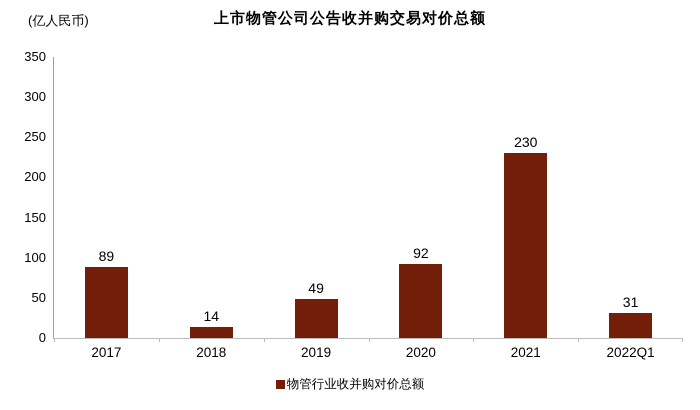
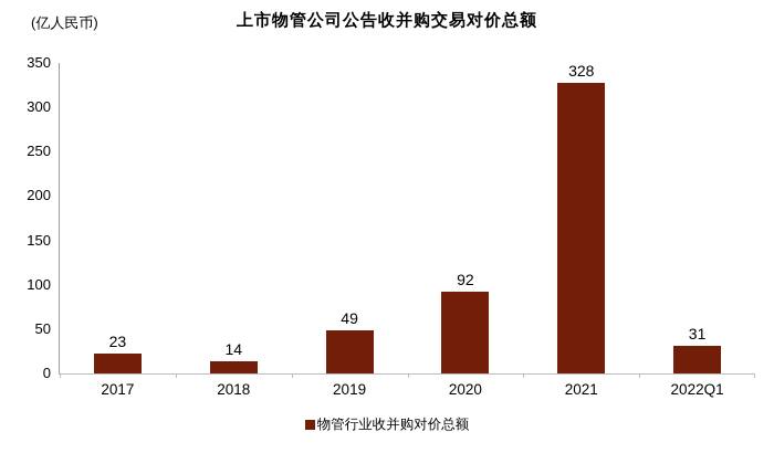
2017: 89 -> 23
2021: 230 -> 328
